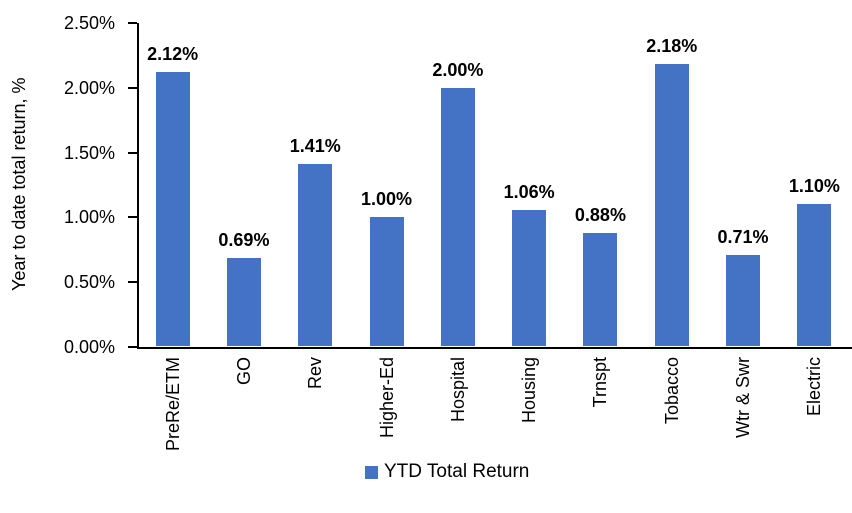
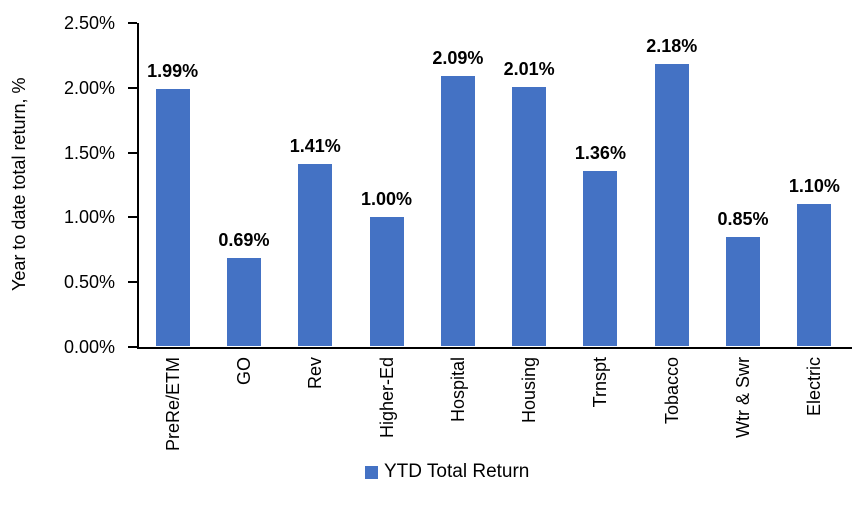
PreRe/ETM: 2.12% -> 1.99%
Hospital: 2.00% -> 2.09%
Housing: 1.06% -> 2.01%
Trnspt: 0.88% -> 1.36%
Wtr & Swr: 0.71% -> 0.85%
